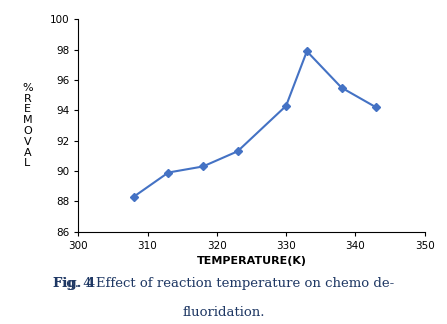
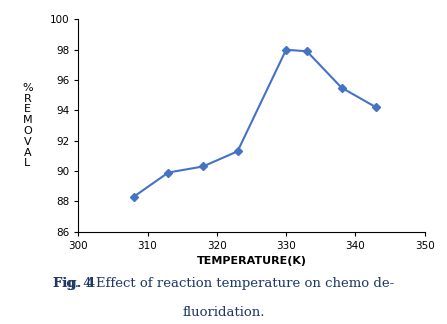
330: 94.3 -> 98.0
